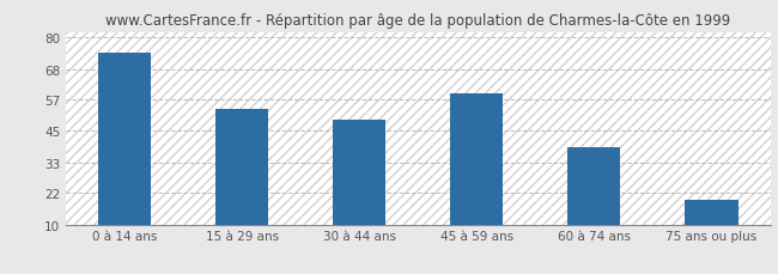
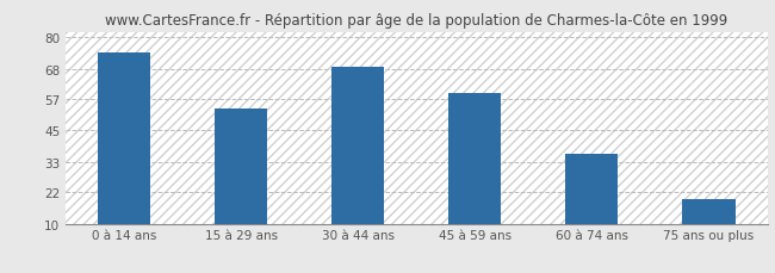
30 à 44 ans: 49 -> 69
60 à 74 ans: 39 -> 36
